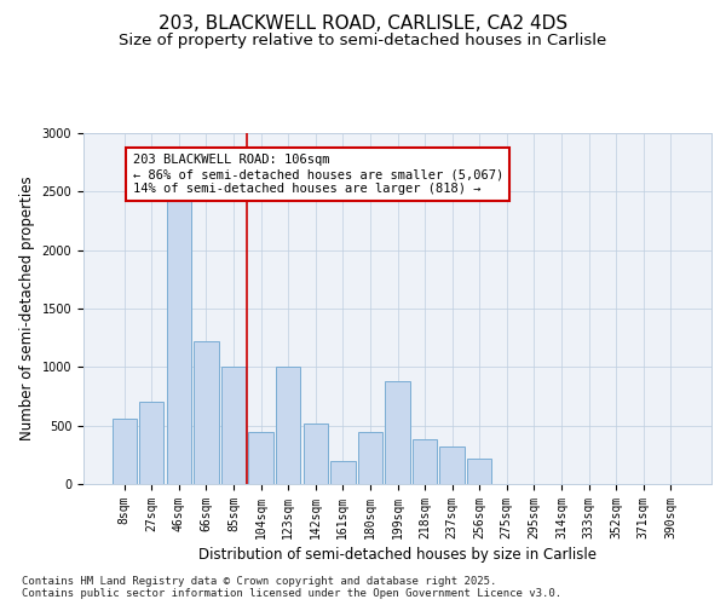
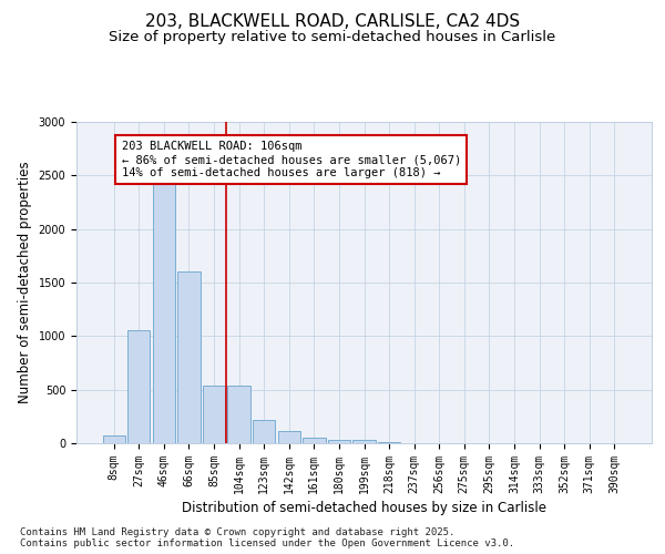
8sqm: 560 -> 80
27sqm: 700 -> 1060
66sqm: 1220 -> 1600
85sqm: 1000 -> 540
104sqm: 440 -> 540
123sqm: 1000 -> 220
142sqm: 520 -> 120
161sqm: 200 -> 60
180sqm: 440 -> 30
199sqm: 880 -> 40
218sqm: 380 -> 10
237sqm: 320 -> 0
256sqm: 220 -> 0
